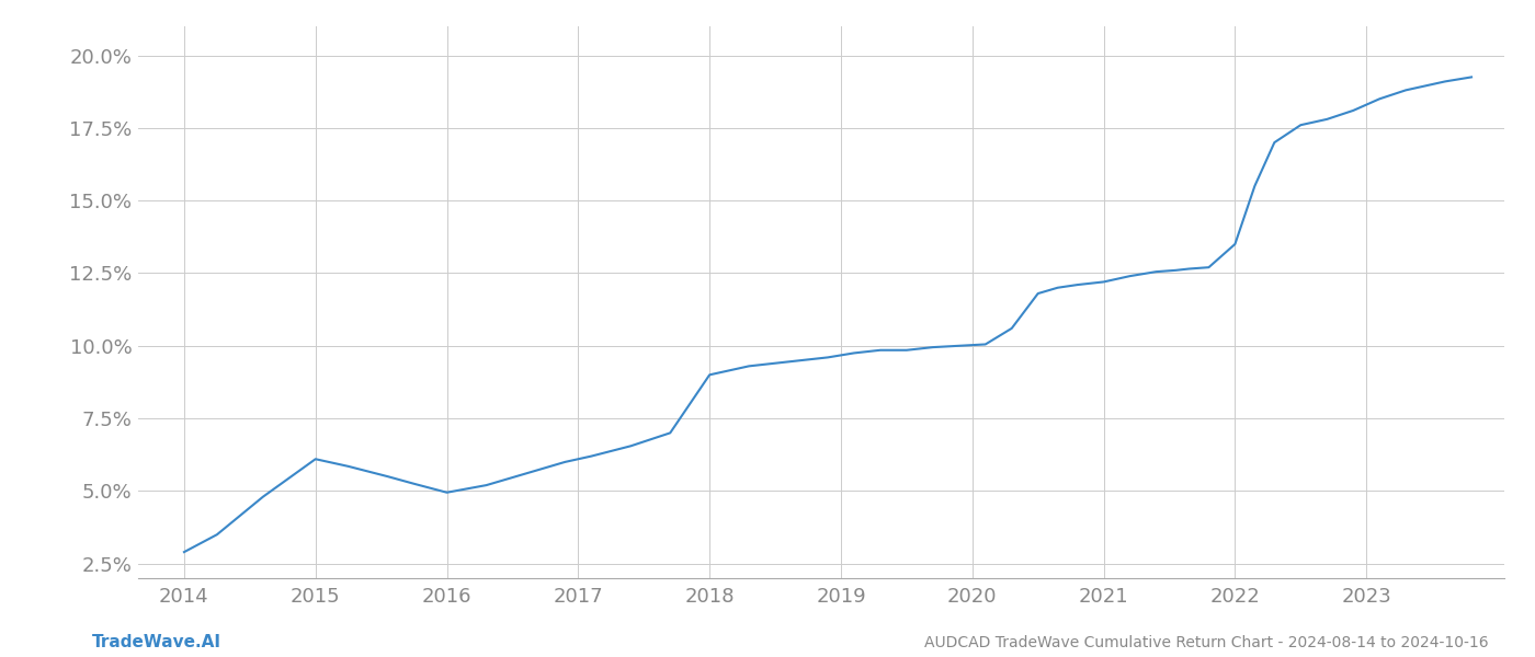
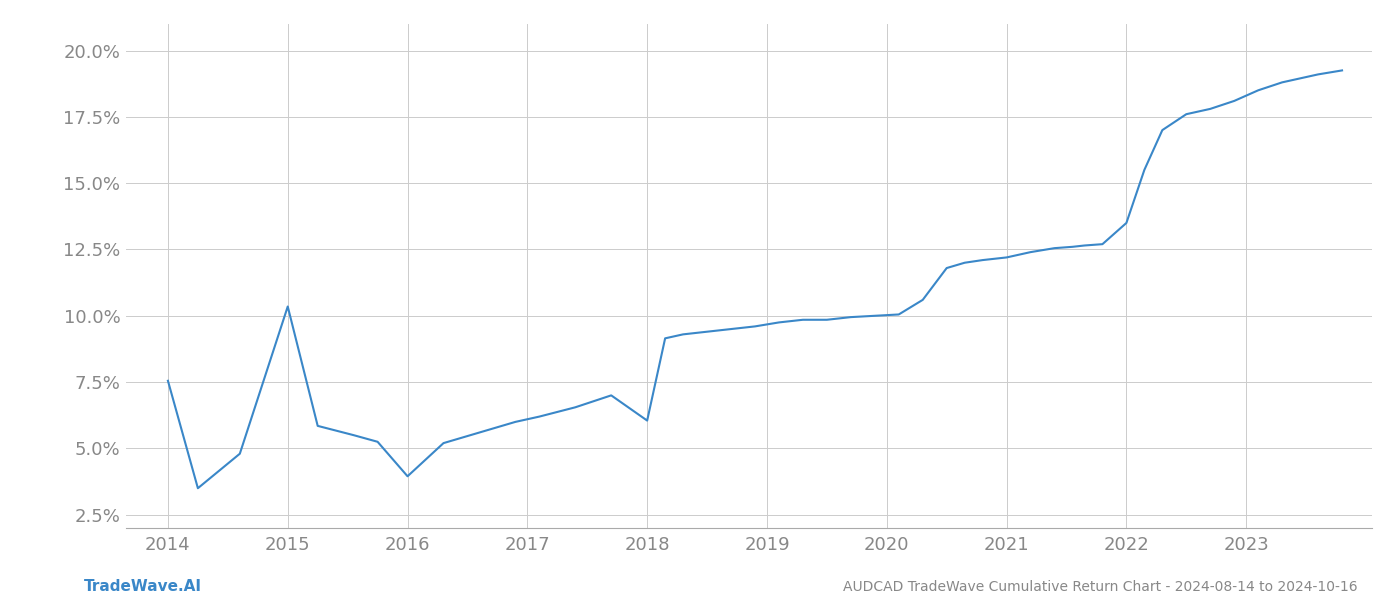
2014: 2.90% -> 7.55%
2015: 6.10% -> 10.35%
2016: 4.95% -> 3.95%
2018: 9.00% -> 6.05%
